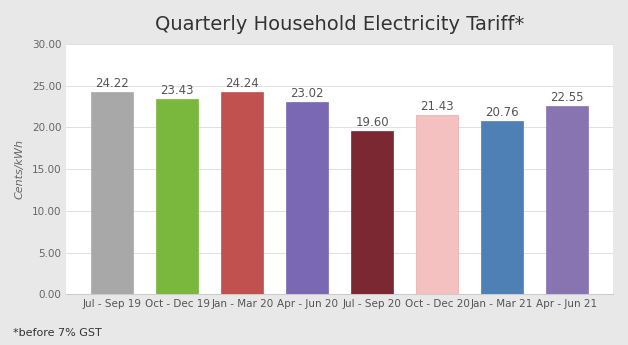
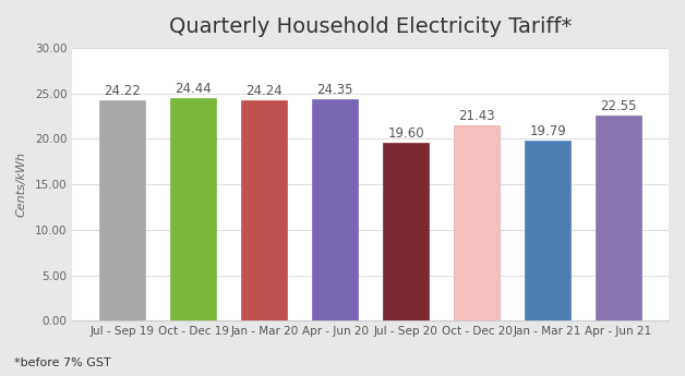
Oct - Dec 19: 23.43 -> 24.44
Apr - Jun 20: 23.02 -> 24.35
Jan - Mar 21: 20.76 -> 19.79
